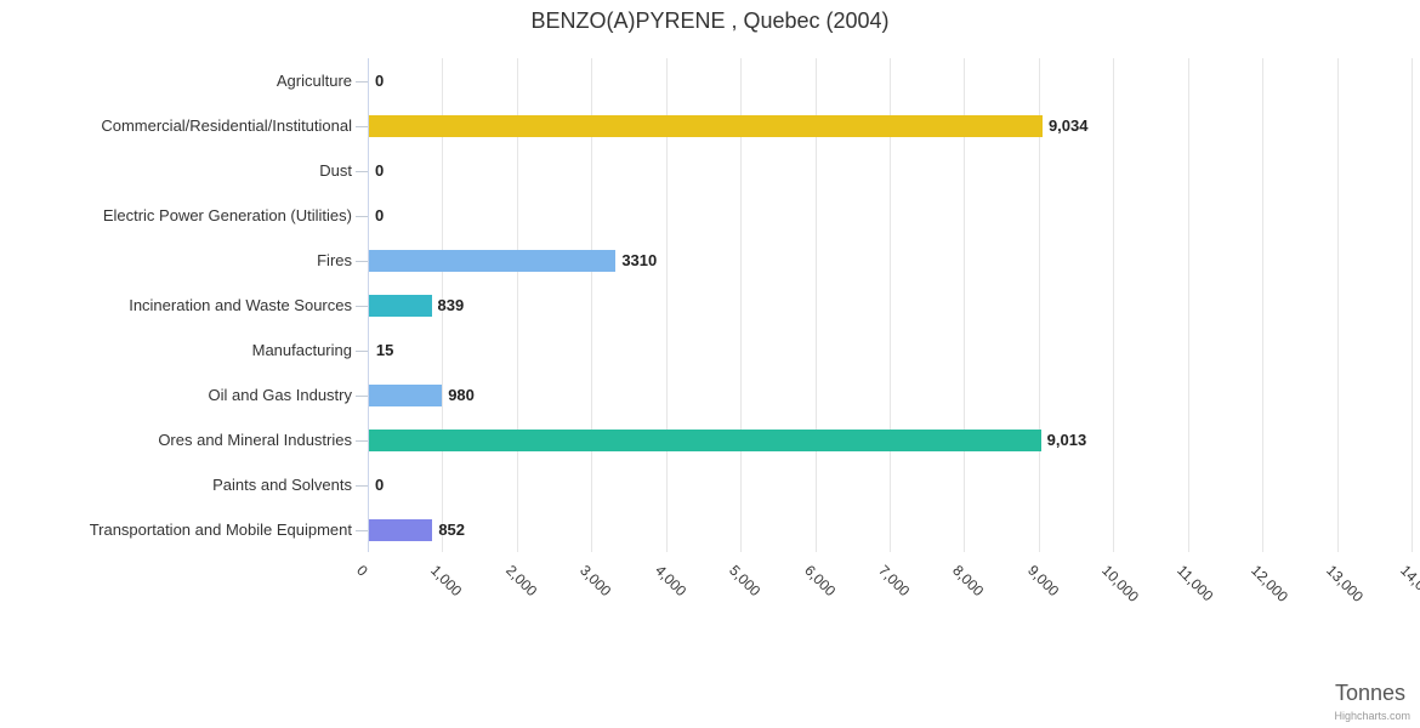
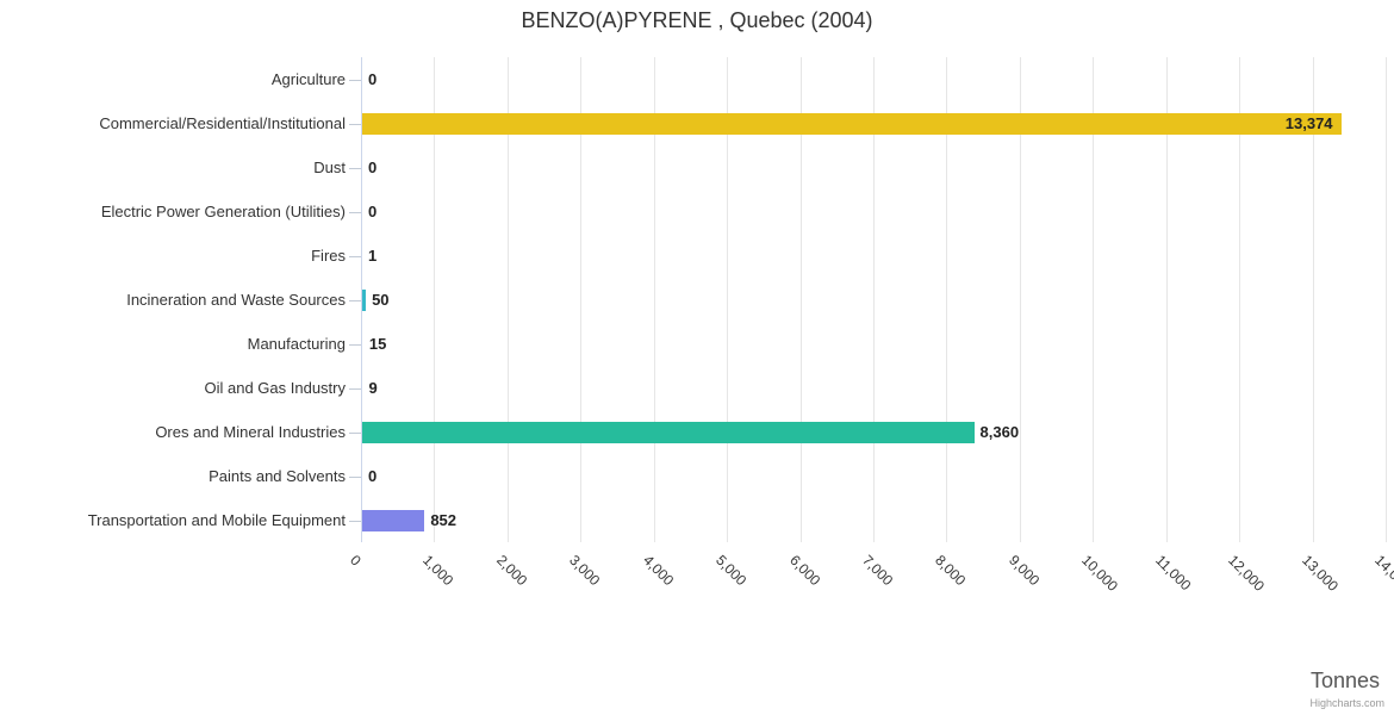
Commercial/Residential/Institutional: 9,034 -> 13,374
Fires: 3310 -> 1
Incineration and Waste Sources: 839 -> 50
Oil and Gas Industry: 980 -> 9
Ores and Mineral Industries: 9,013 -> 8,360
